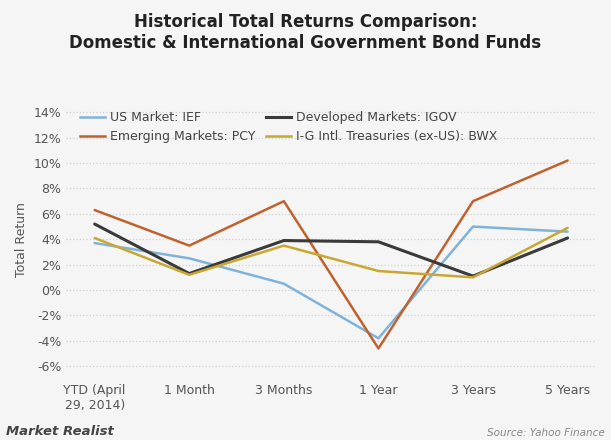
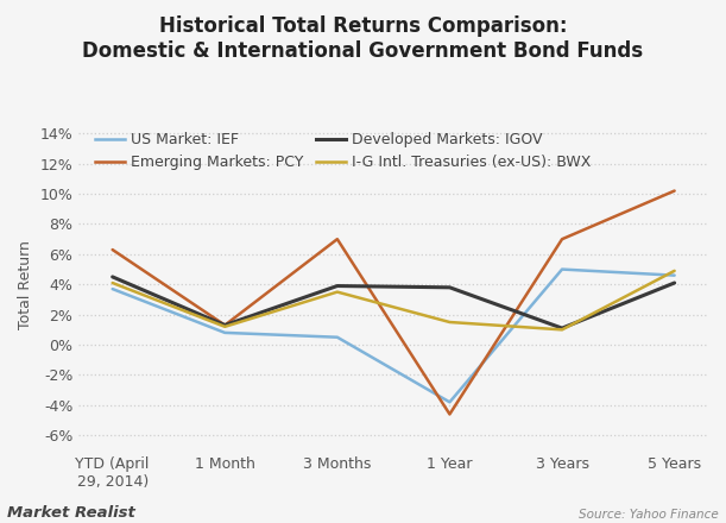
Developed Markets: IGOV/YTD (April 29, 2014): 5.2% -> 4.5%
US Market: IEF/1 Month: 2.5% -> 0.8%
Emerging Markets: PCY/1 Month: 3.5% -> 1.3%
